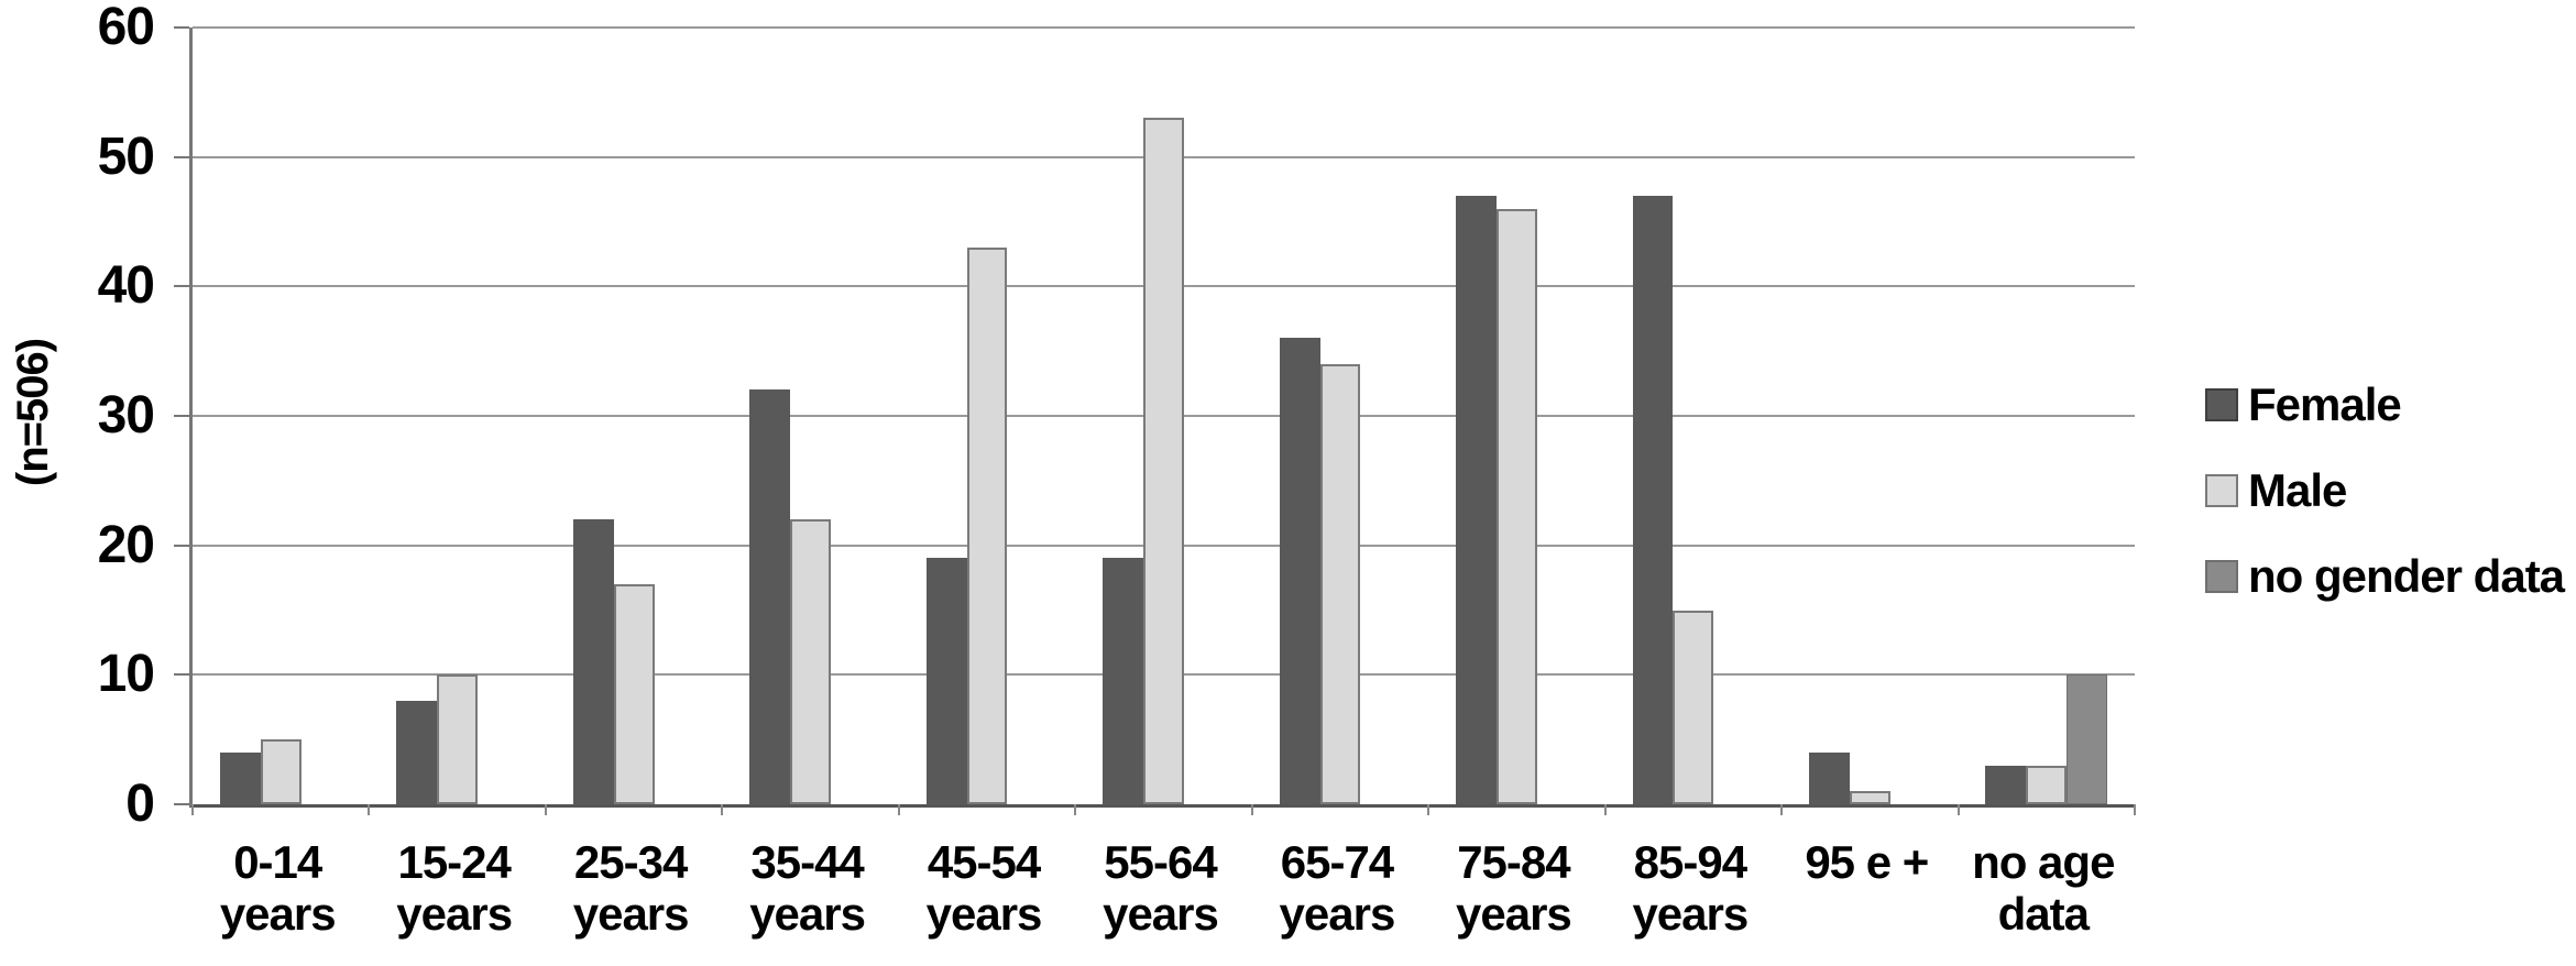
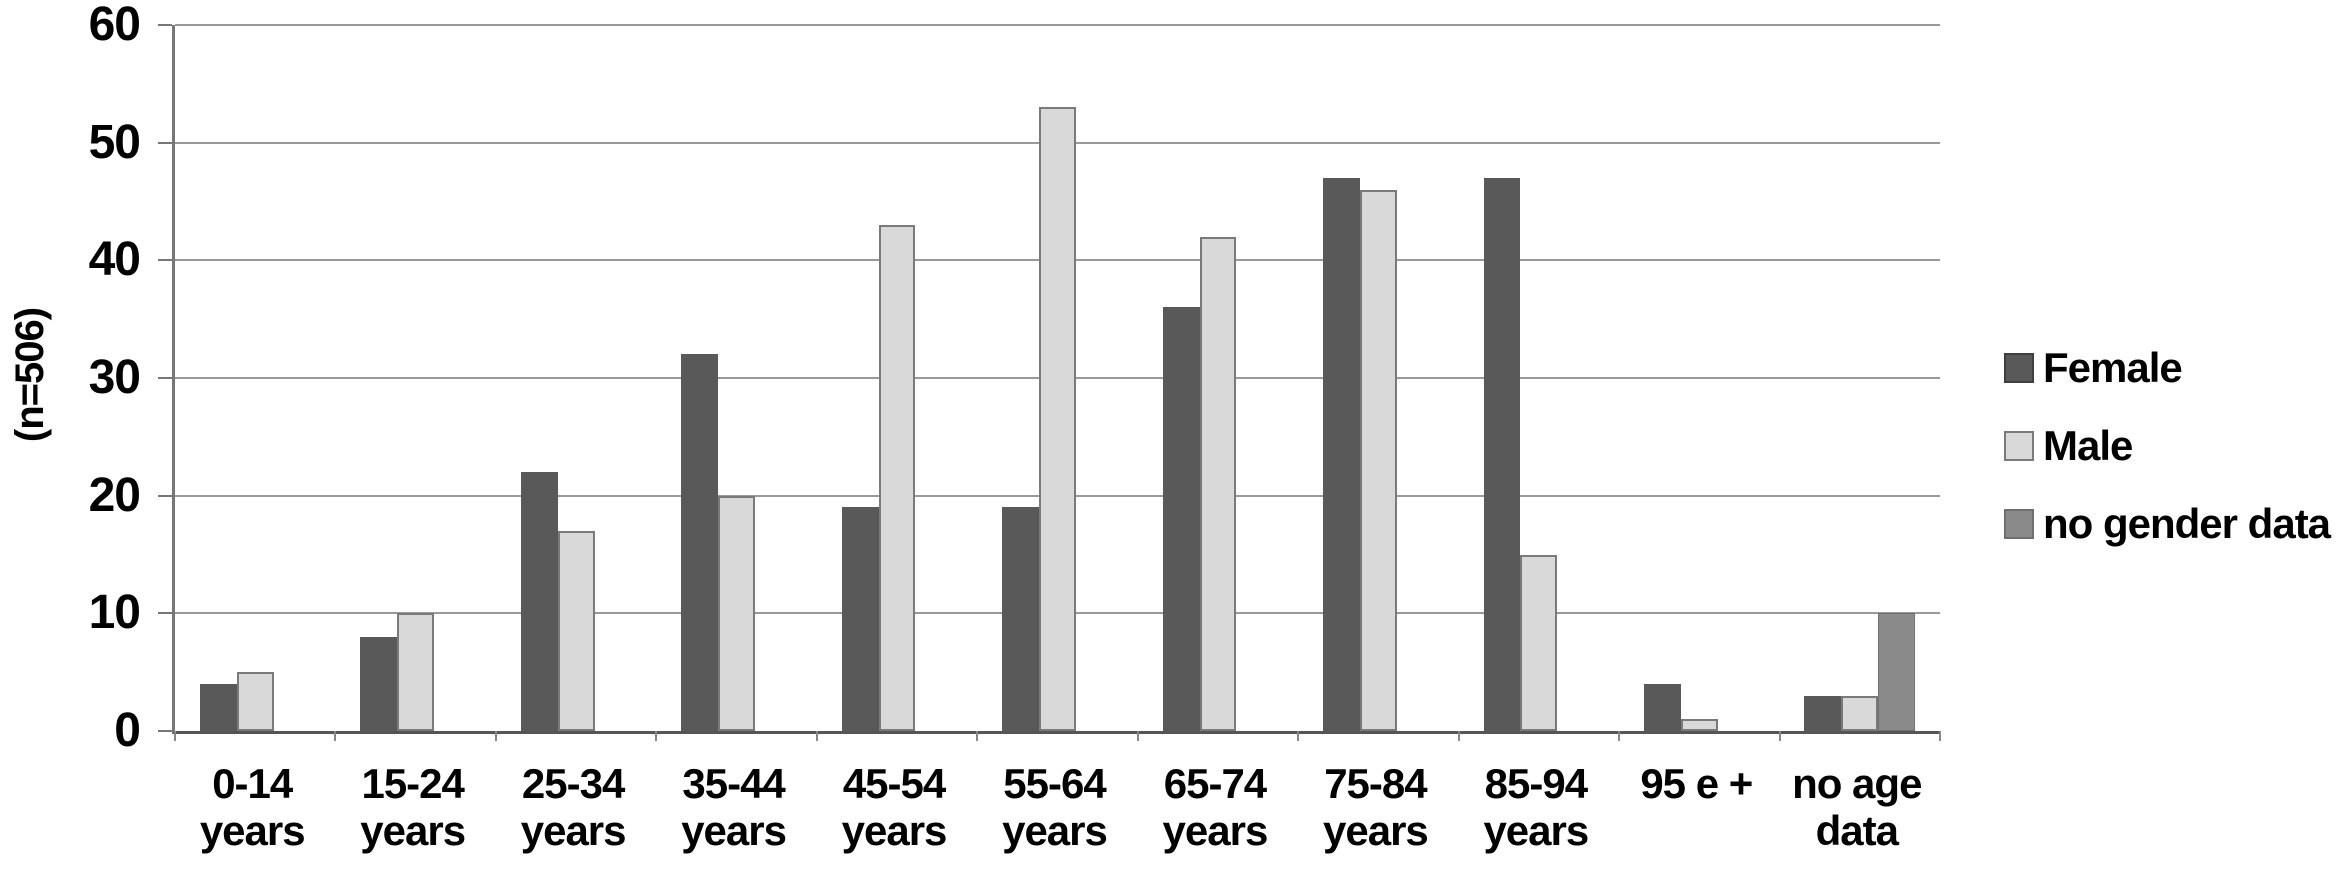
Male/35-44 years: 22 -> 20
Male/65-74 years: 34 -> 42
